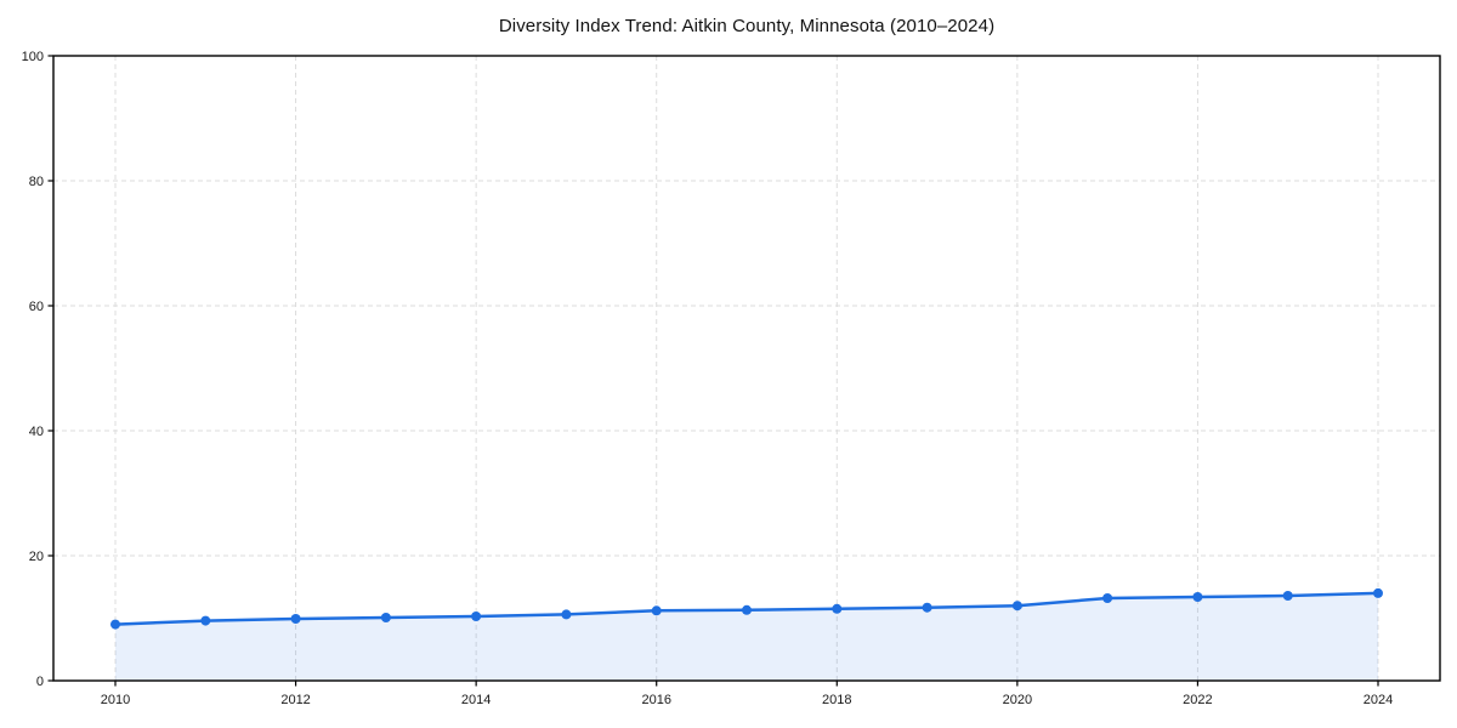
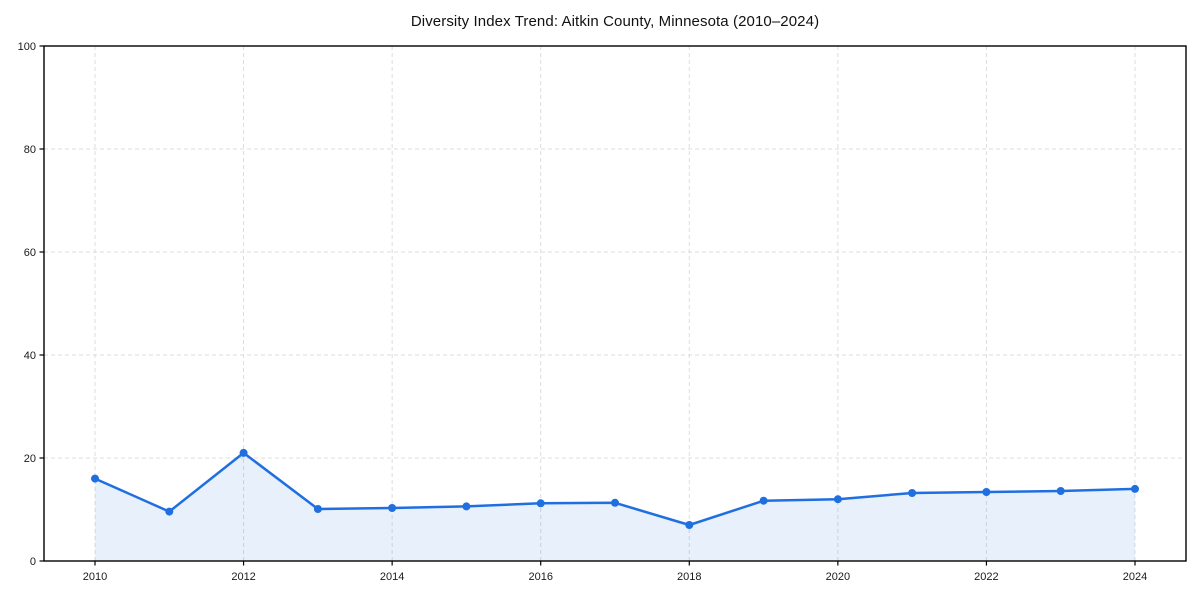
2010: 9 -> 16
2012: 10 -> 21
2018: 12 -> 7
